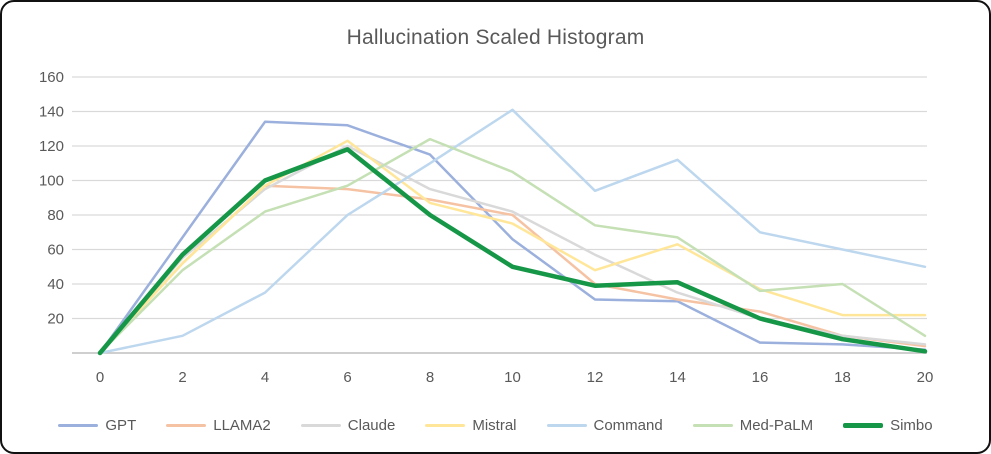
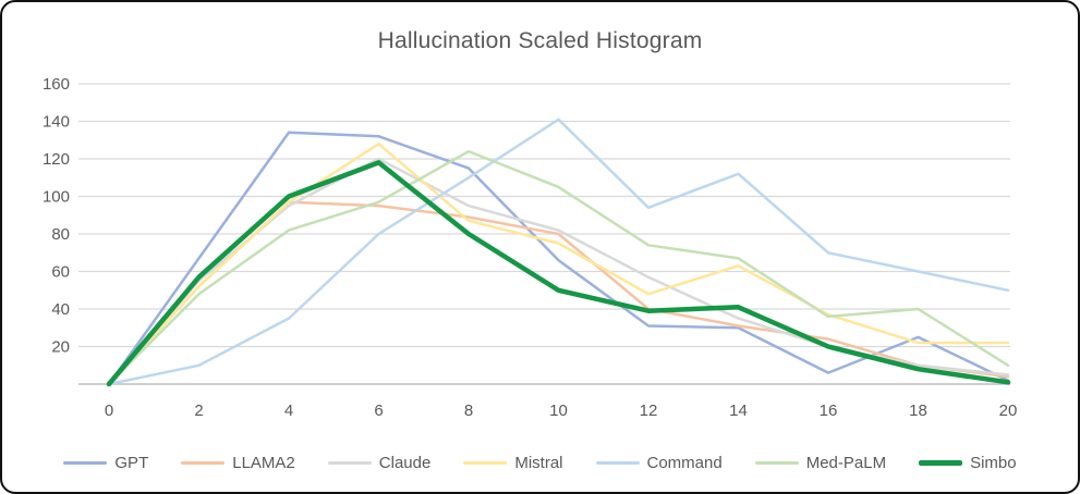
Mistral/6: 123 -> 128
GPT/18: 5 -> 25
